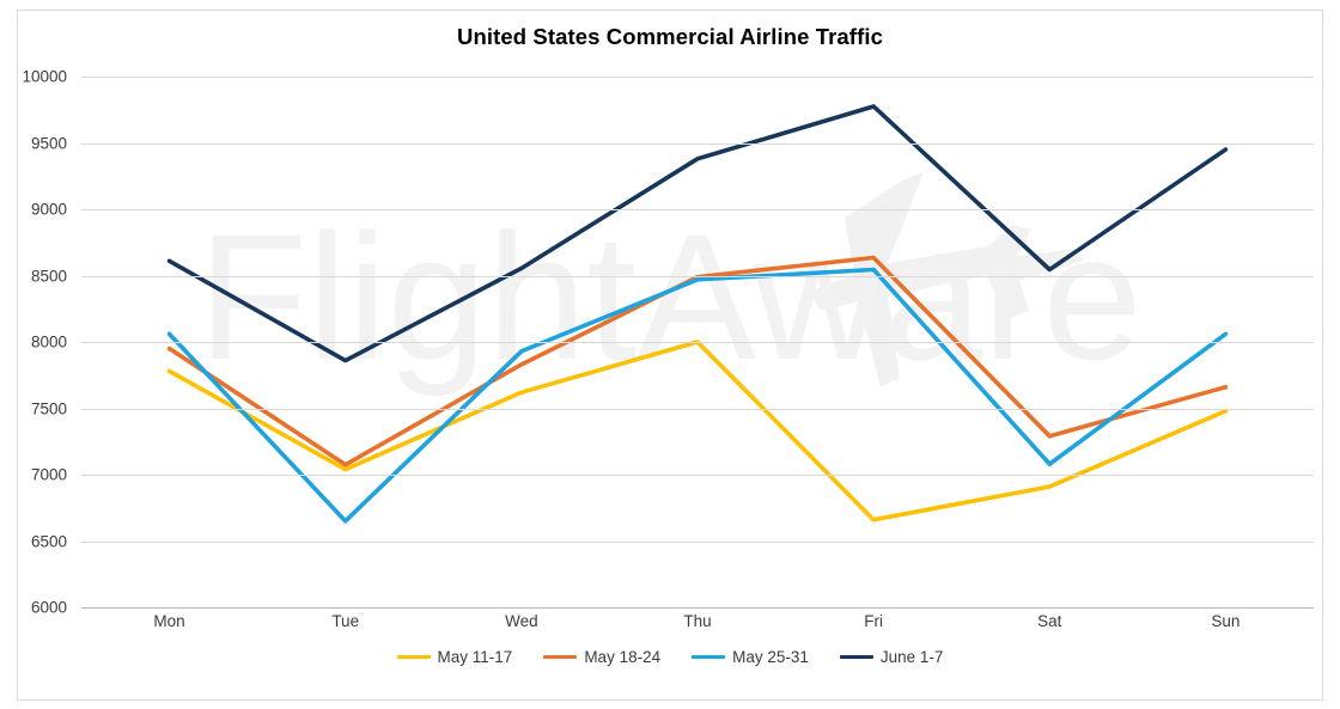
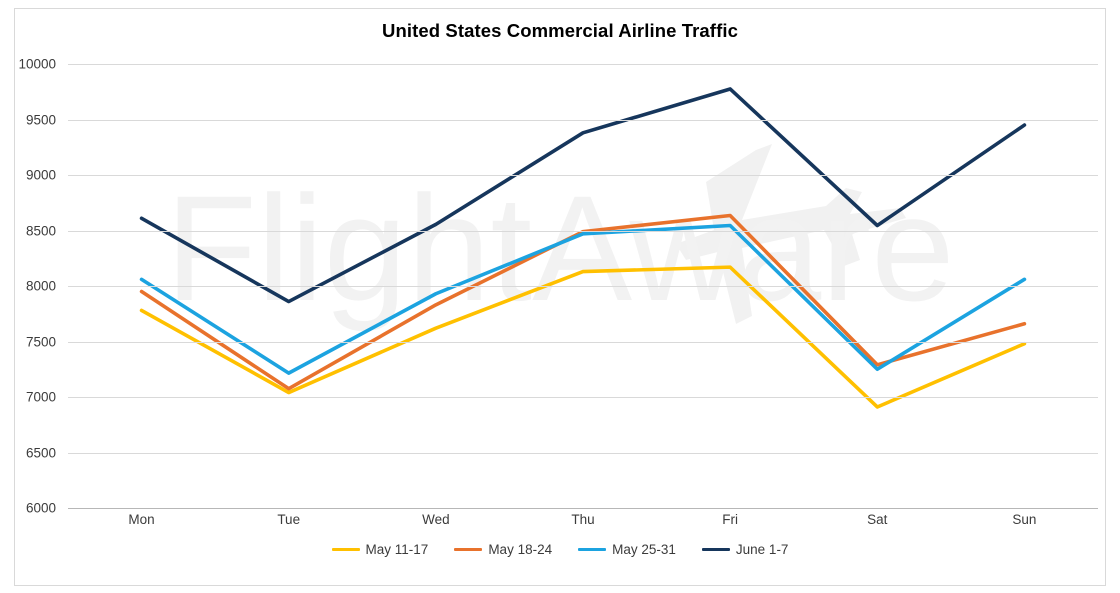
May 25-31/Tue: 6650 -> 7220
May 11-17/Thu: 8000 -> 8130
May 11-17/Fri: 6660 -> 8170
May 25-31/Sat: 7080 -> 7250
